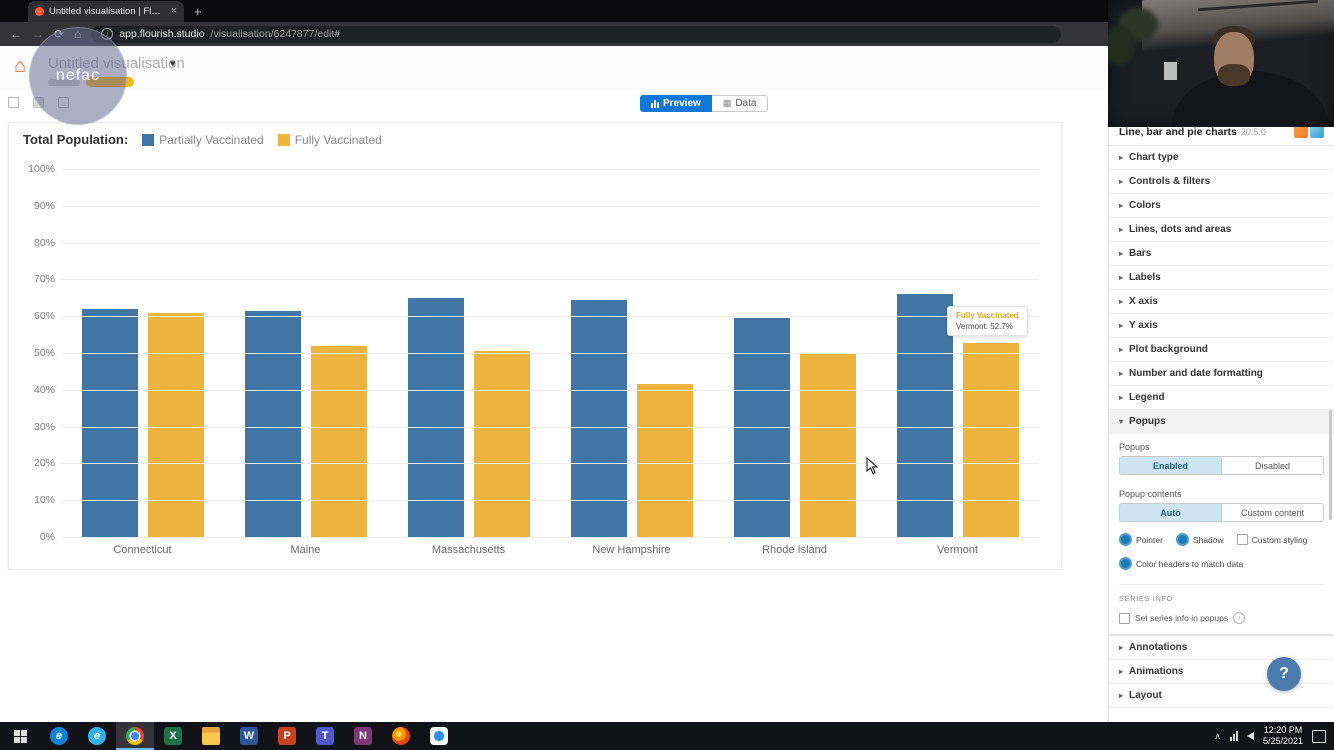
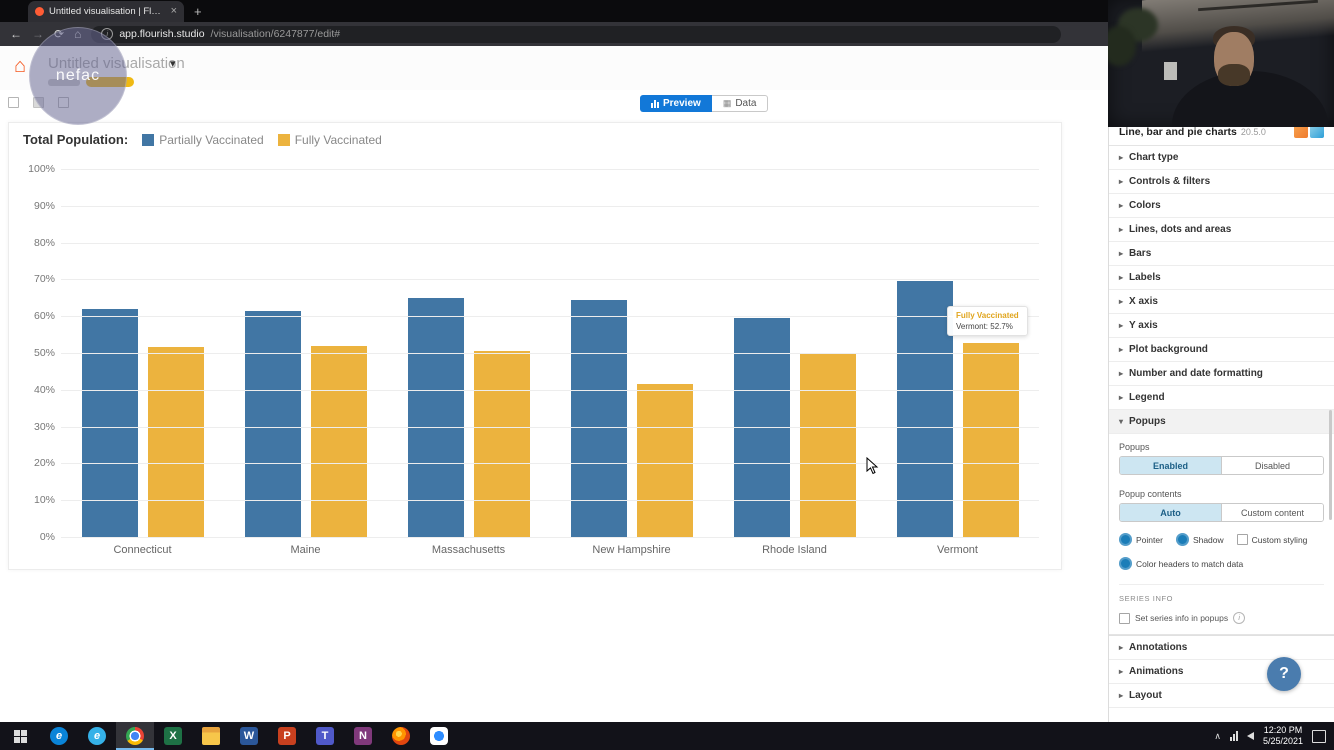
Fully Vaccinated/Connecticut: 61% -> 52%
Partially Vaccinated/Vermont: 66% -> 70%
